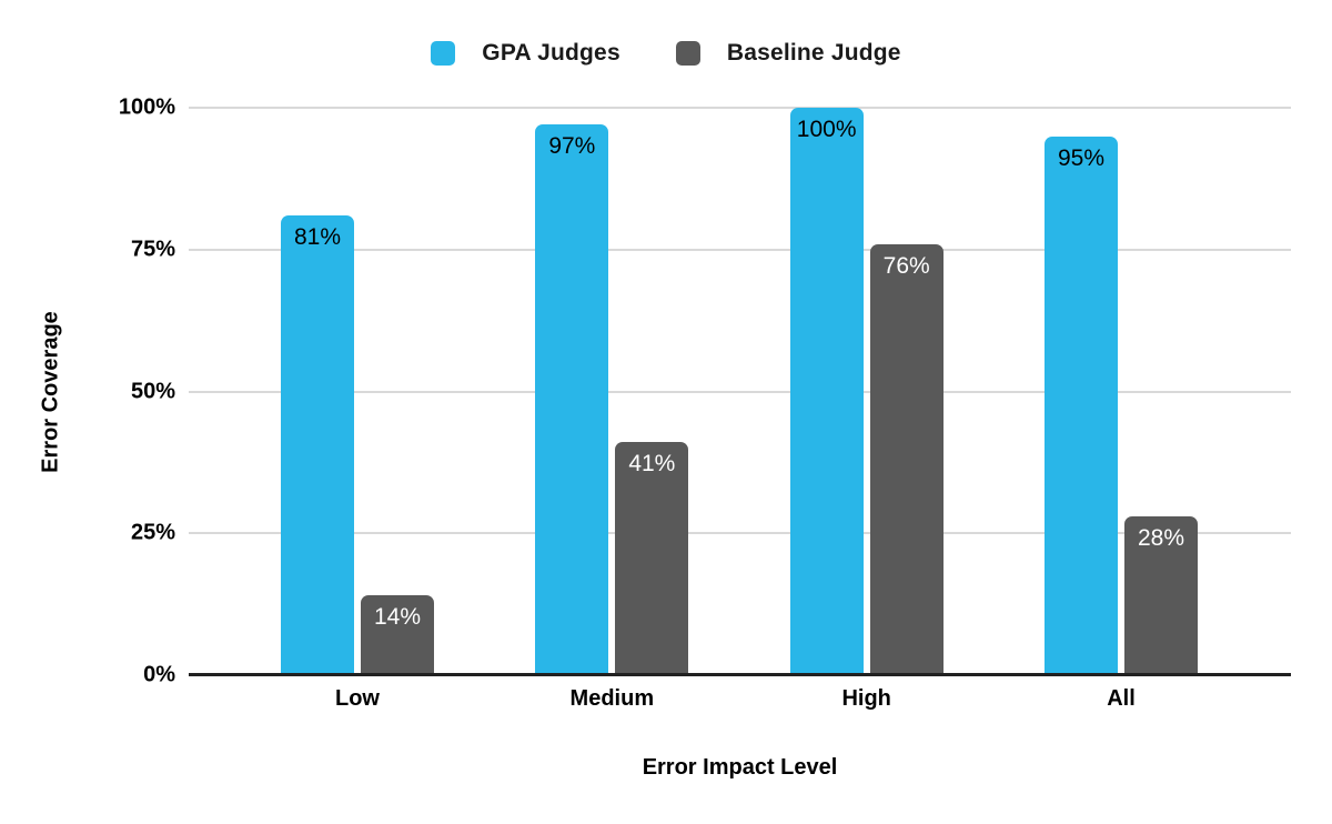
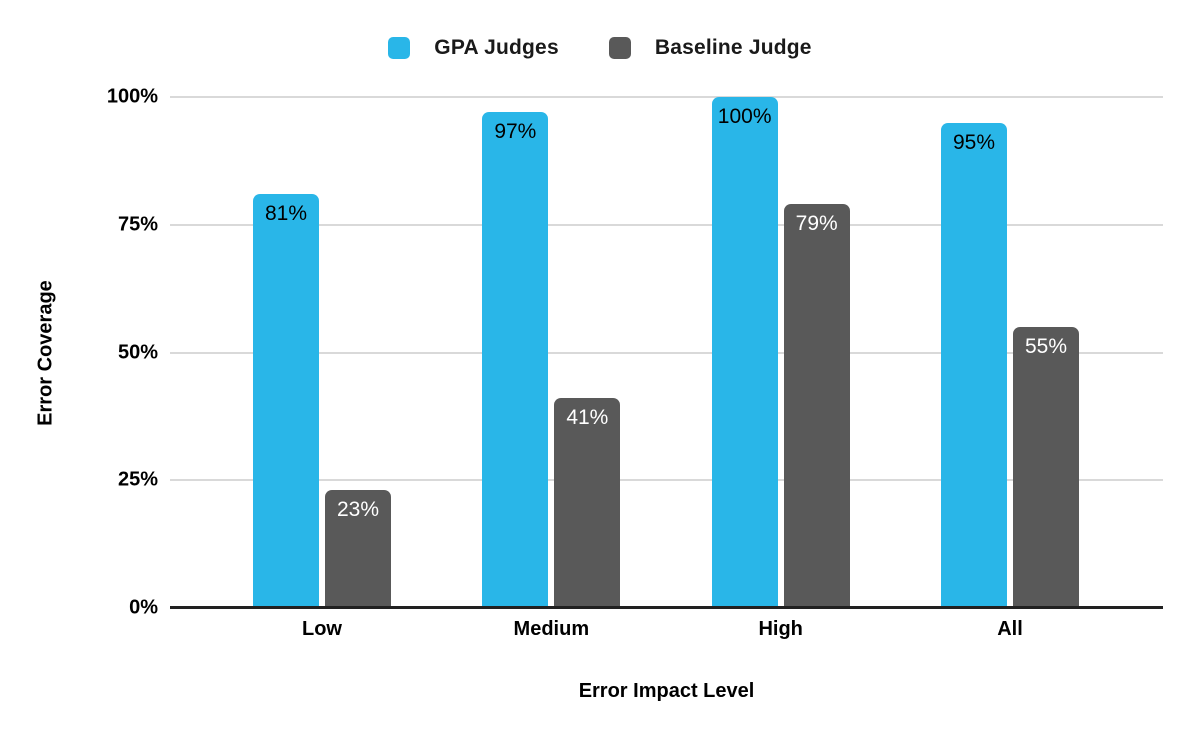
Baseline Judge/Low: 14% -> 23%
Baseline Judge/High: 76% -> 79%
Baseline Judge/All: 28% -> 55%
